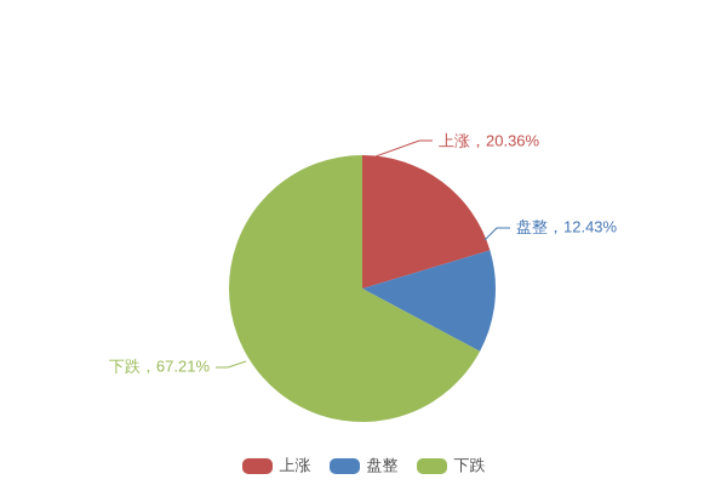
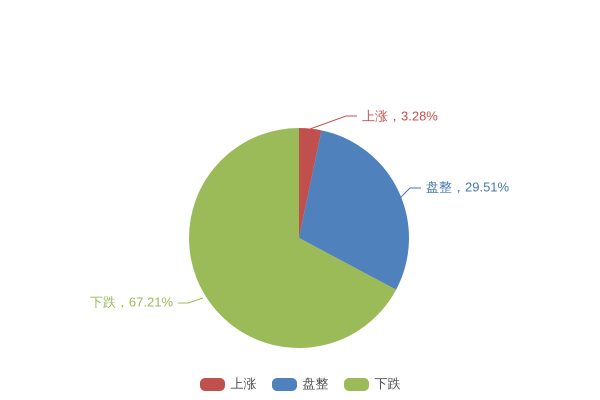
上涨: 20.36 -> 3.28
盘整: 12.43 -> 29.51
